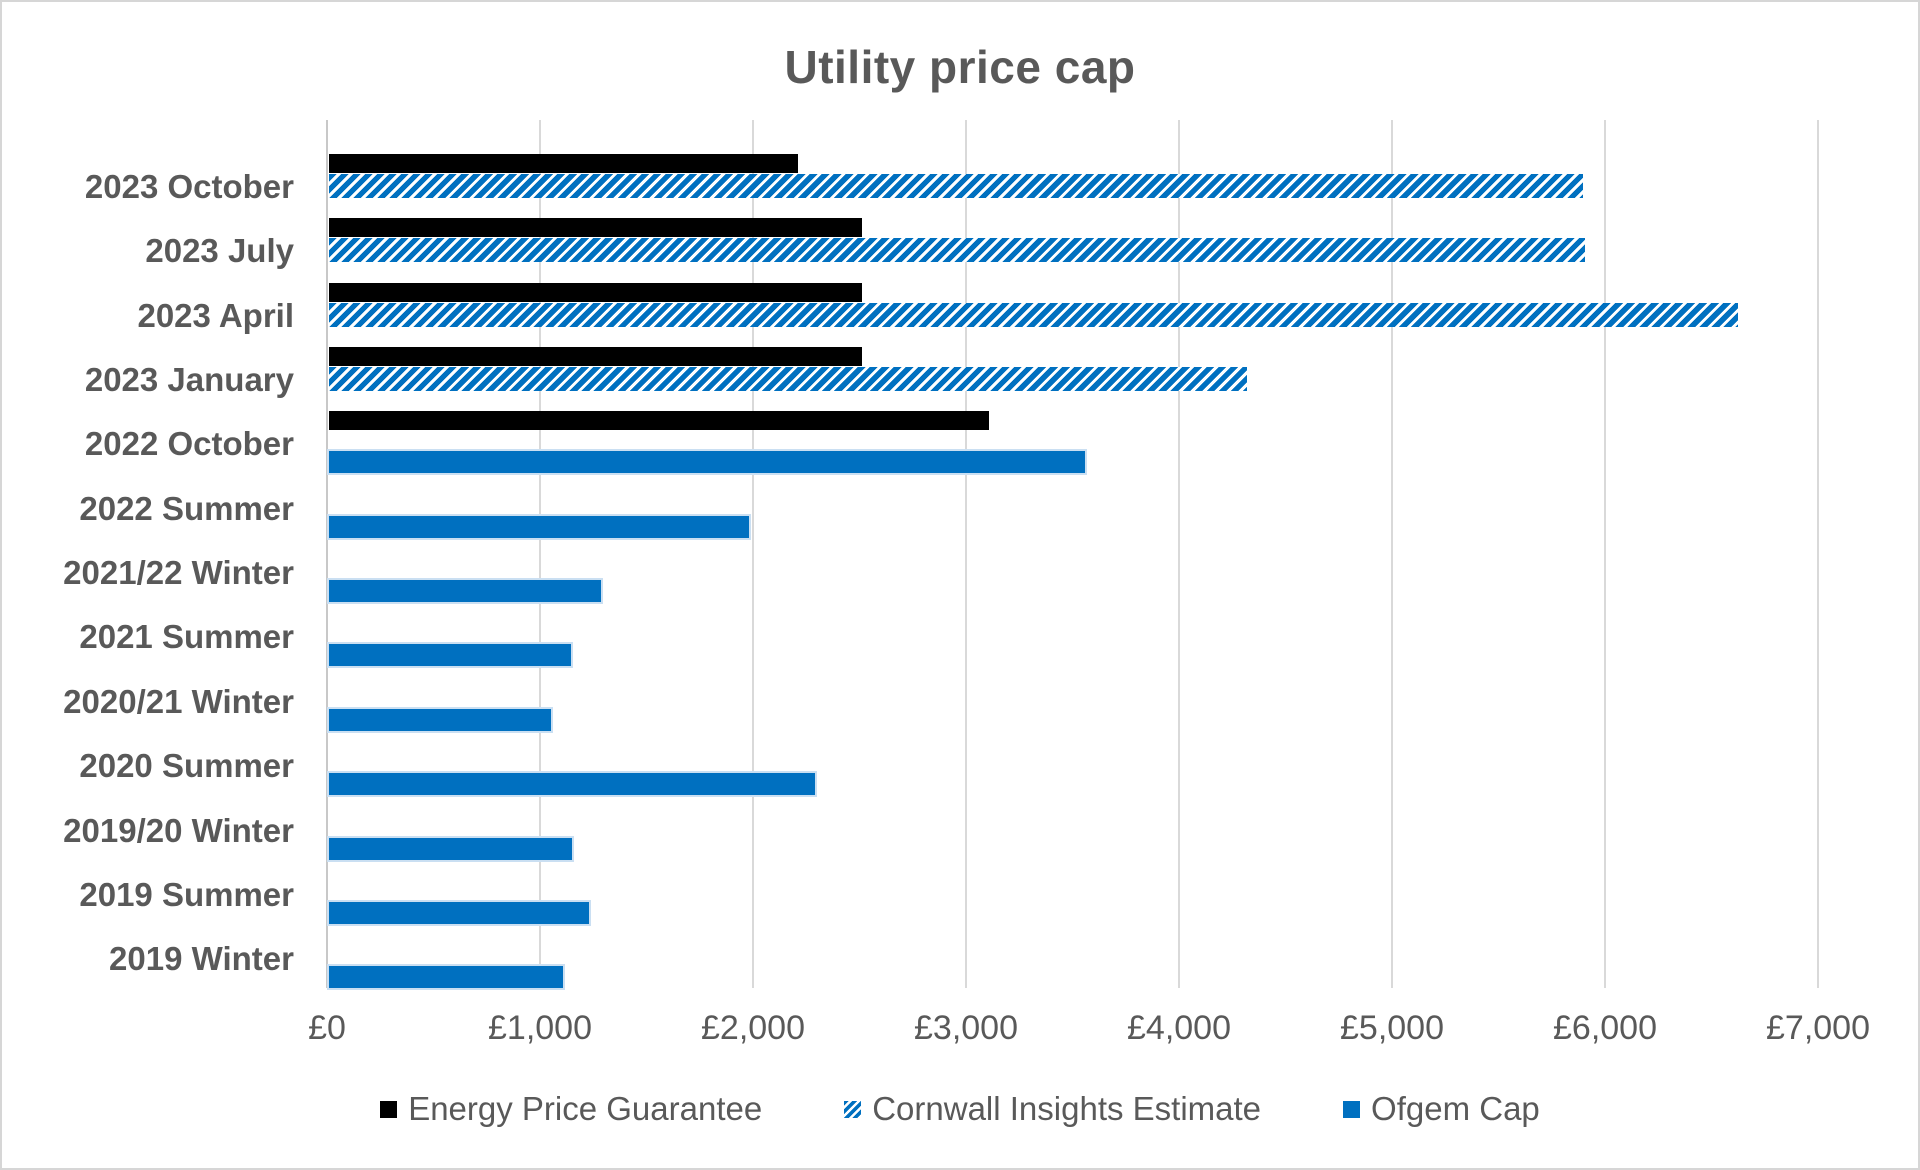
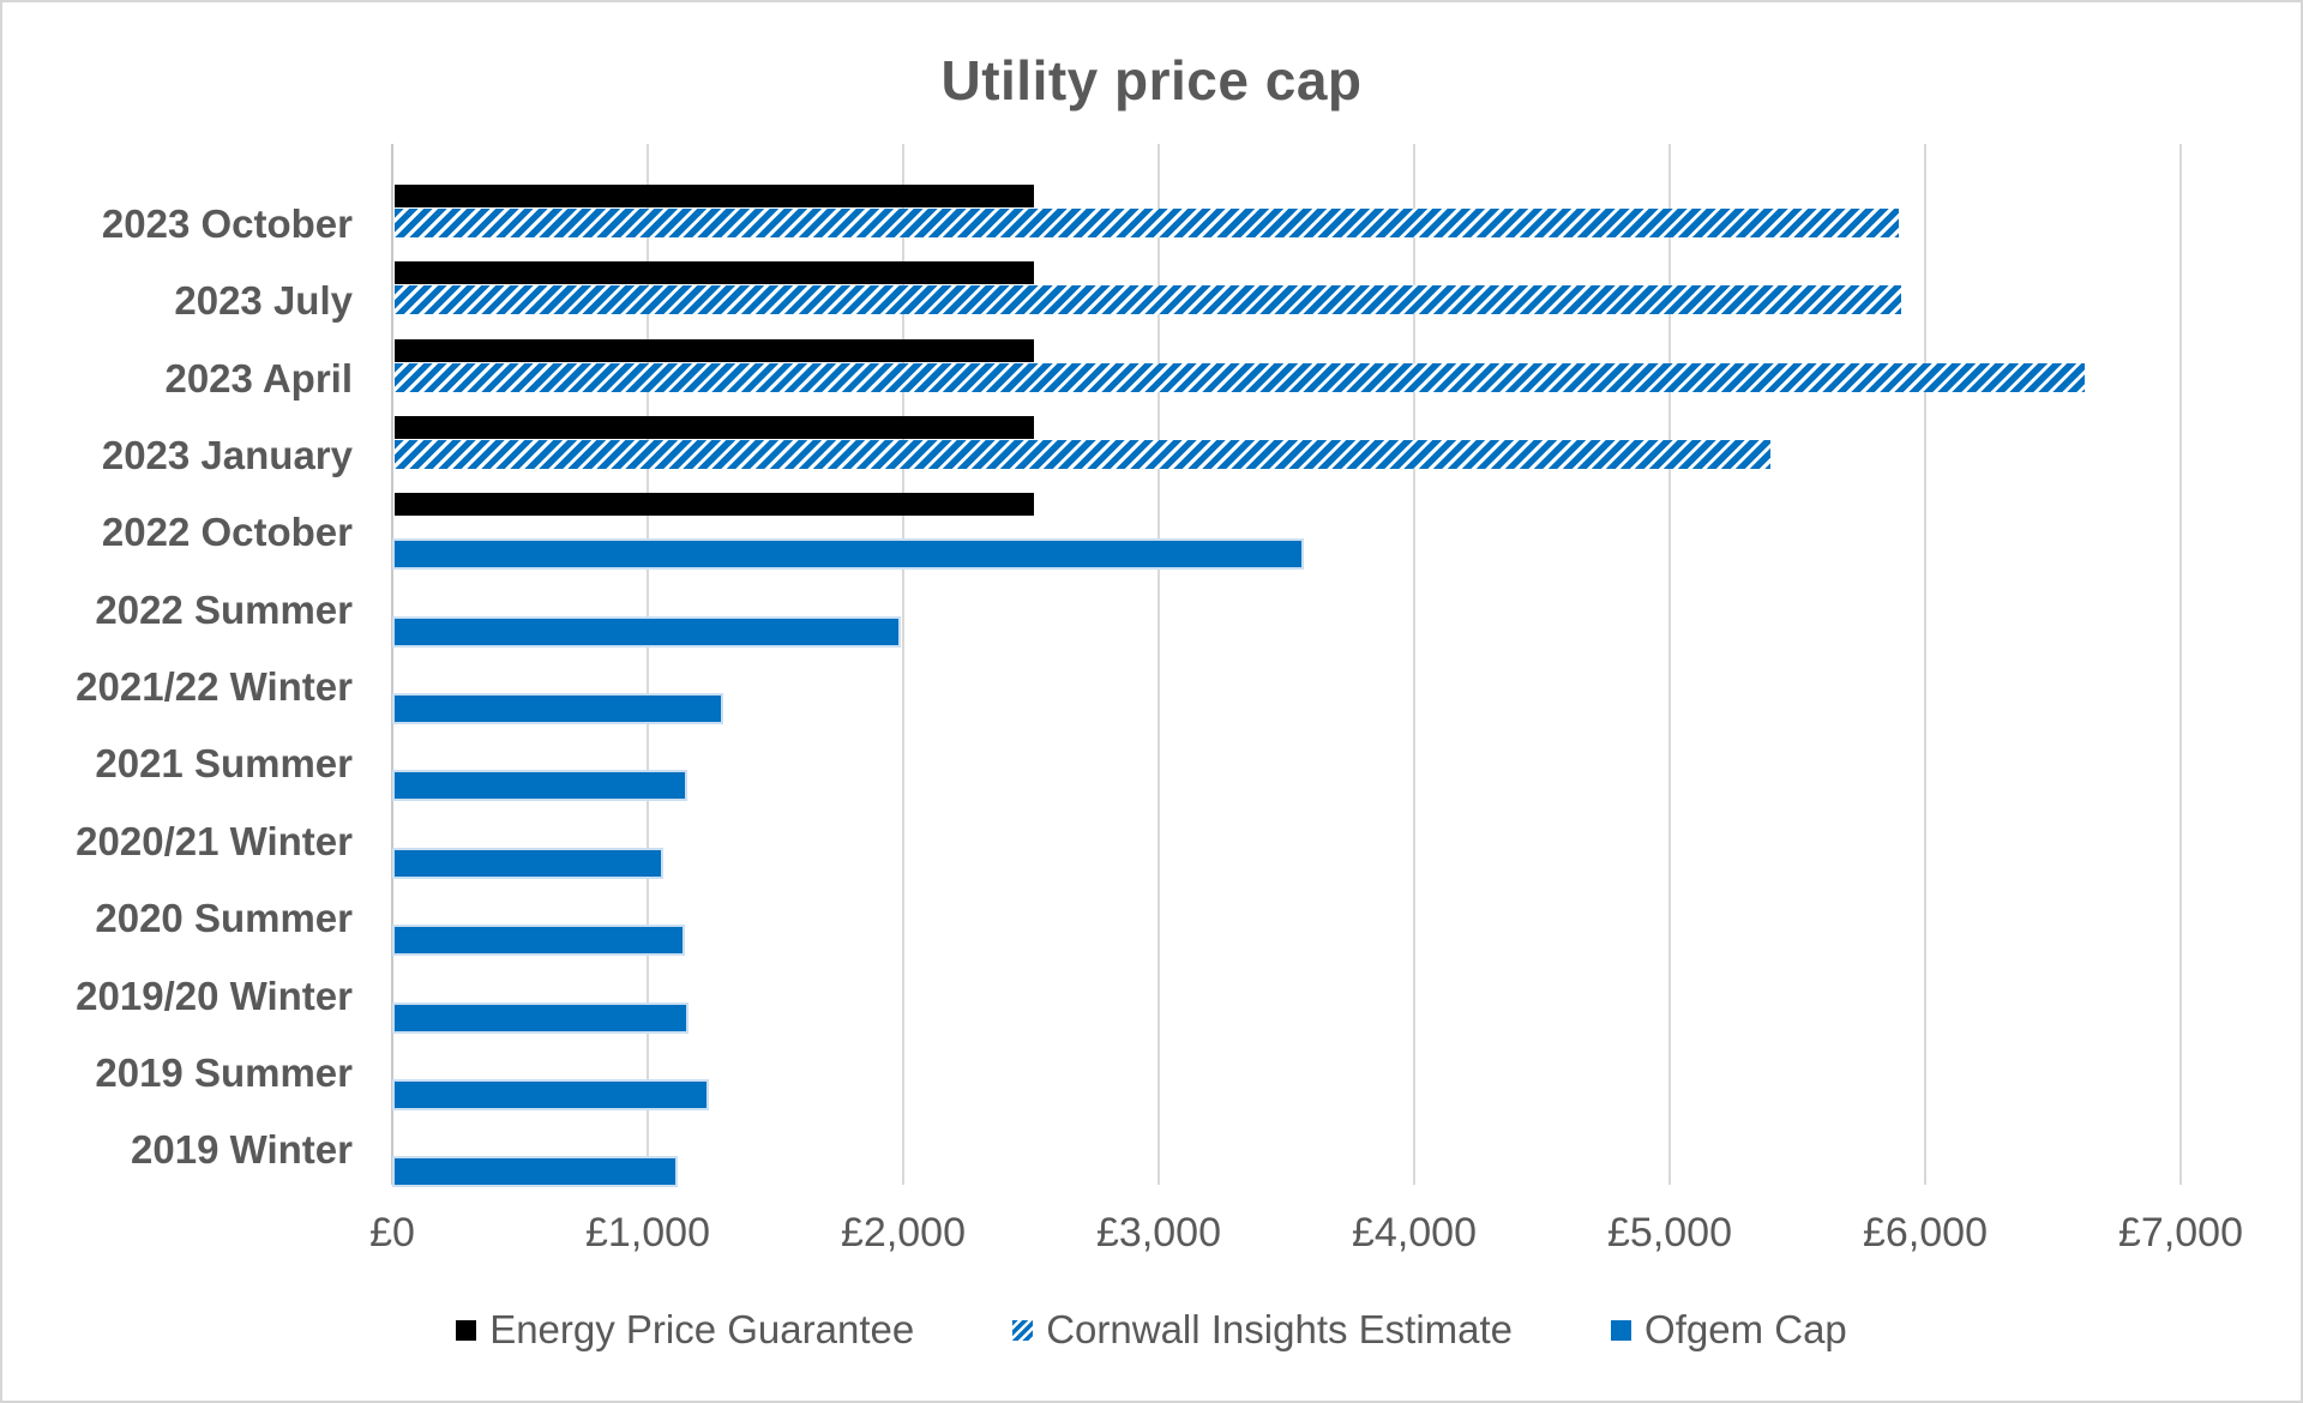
Energy Price Guarantee/2023 October: £2200 -> £2500
Cornwall Insights Estimate/2023 January: £4310 -> £5390
Energy Price Guarantee/2022 October: £3100 -> £2500
Ofgem Cap/2020 Summer: £2280 -> £1130
